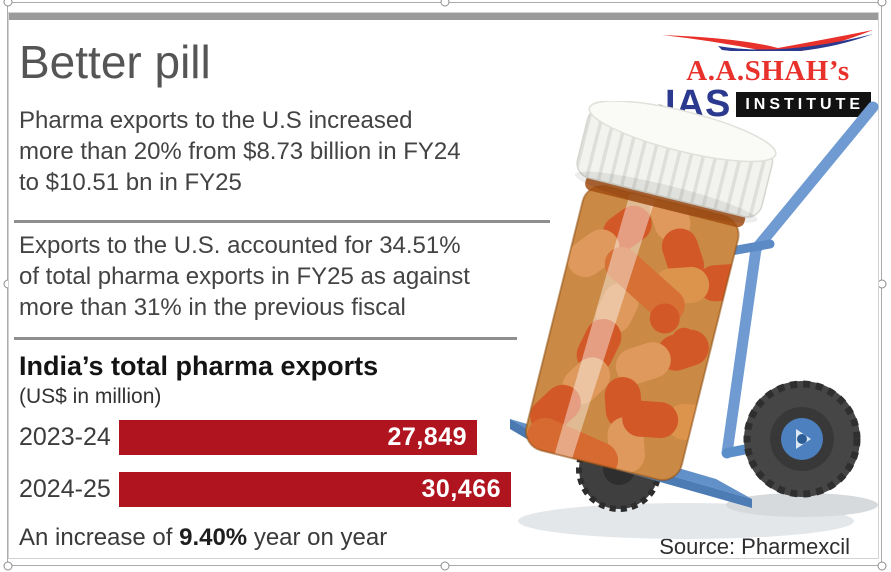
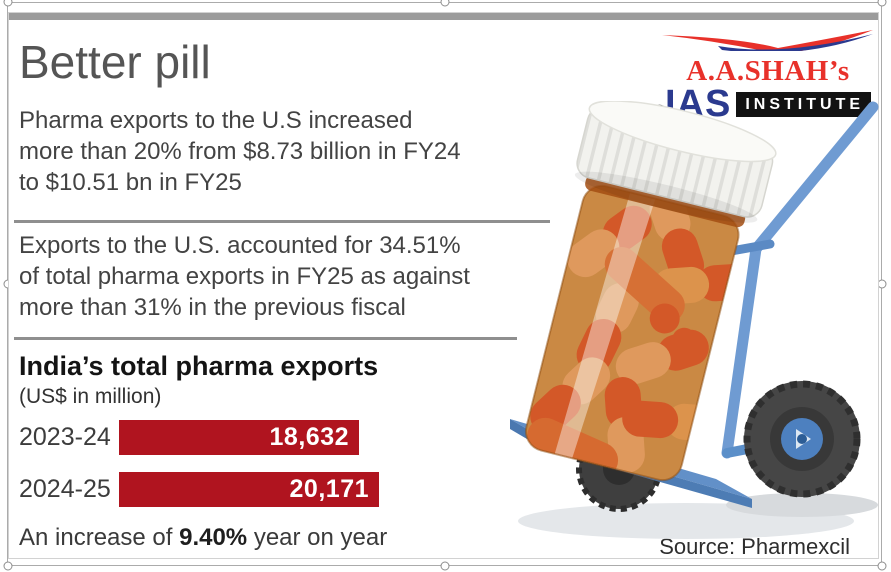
2023-24: 27,849 -> 18,632
2024-25: 30,466 -> 20,171
